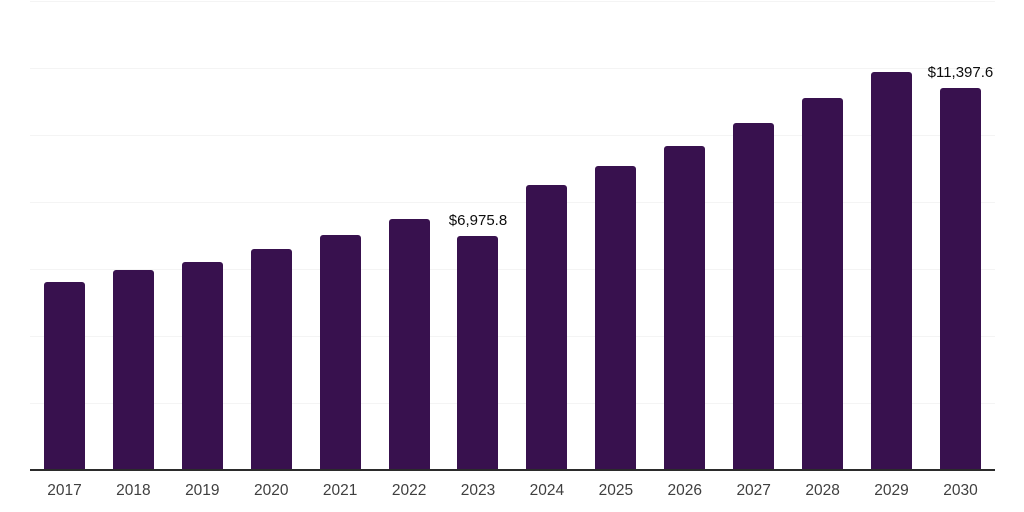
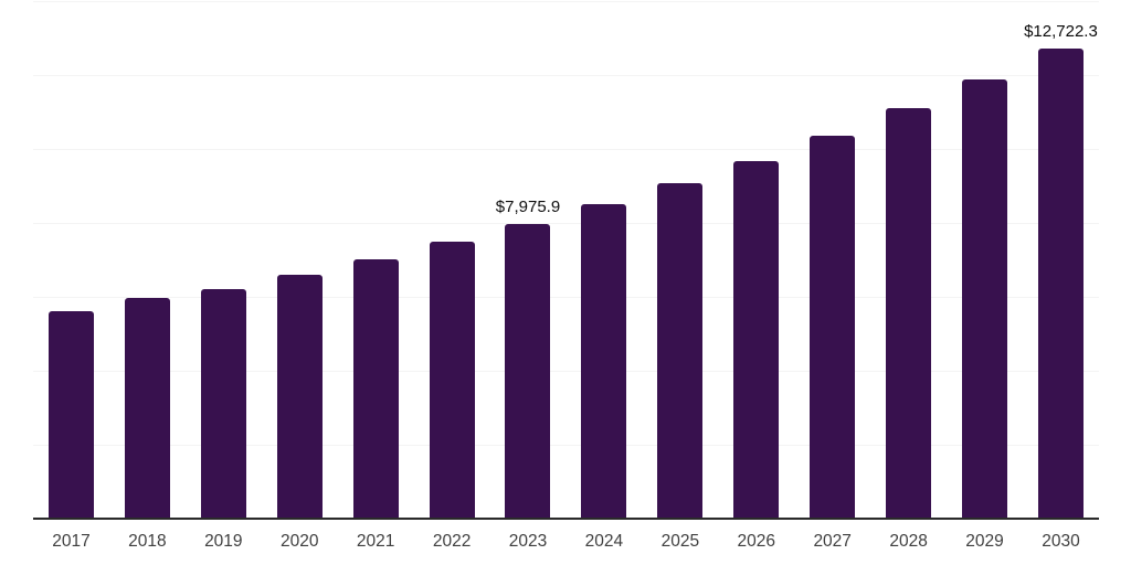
2023: $6,975.8 -> $7,975.9
2030: $11,397.6 -> $12,722.3
